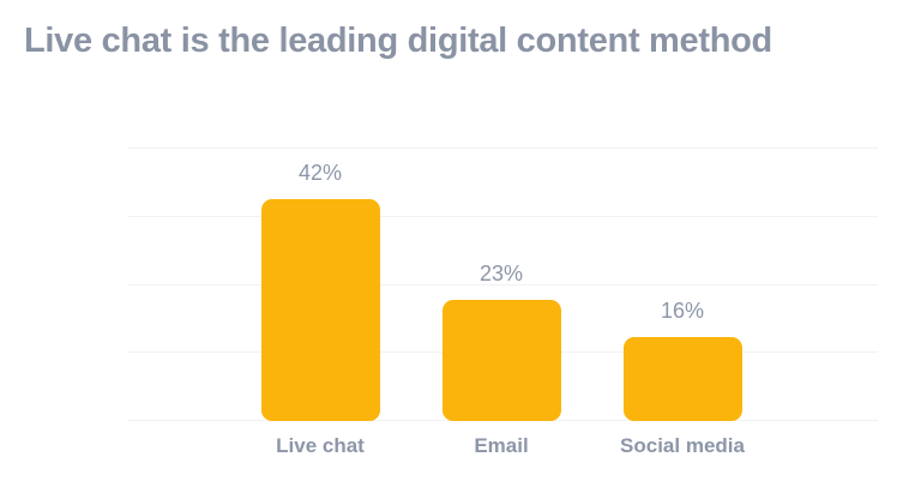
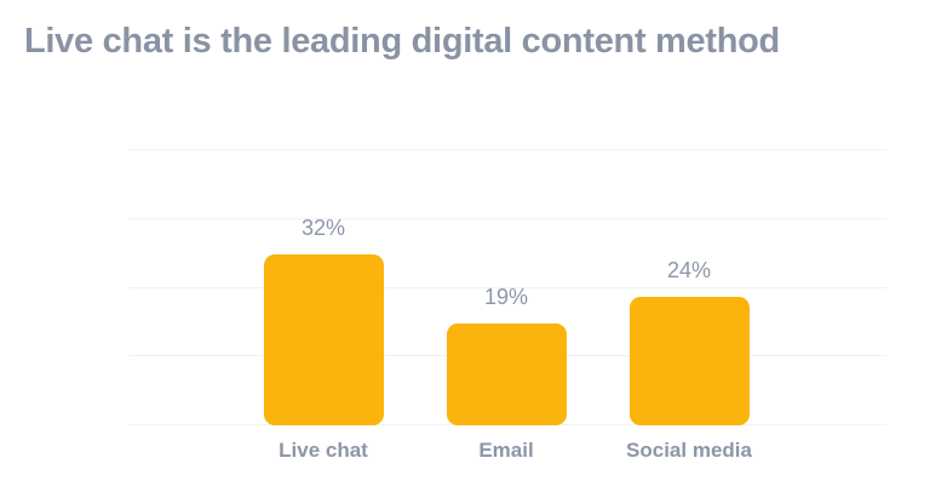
Live chat: 42% -> 32%
Email: 23% -> 19%
Social media: 16% -> 24%
